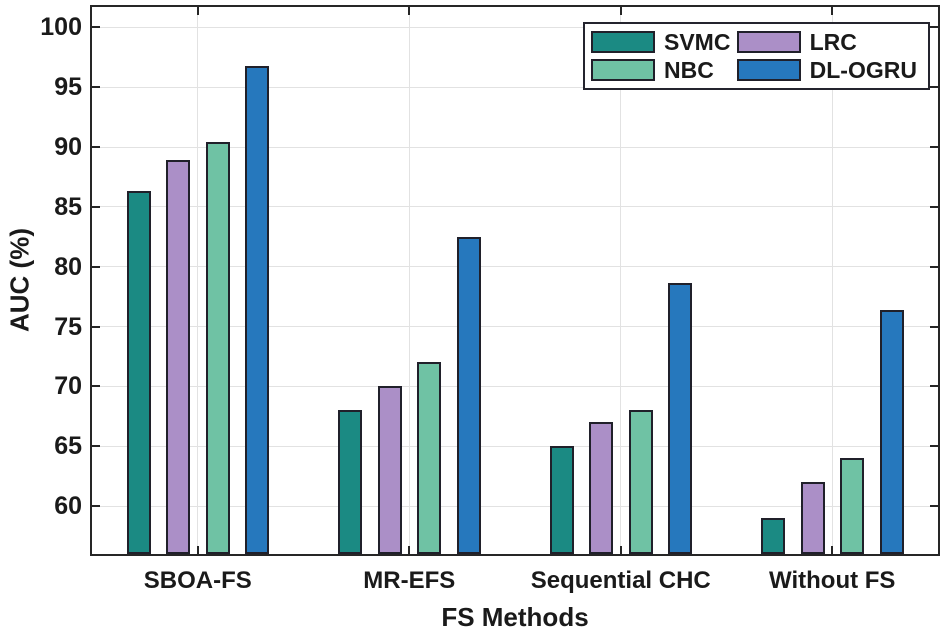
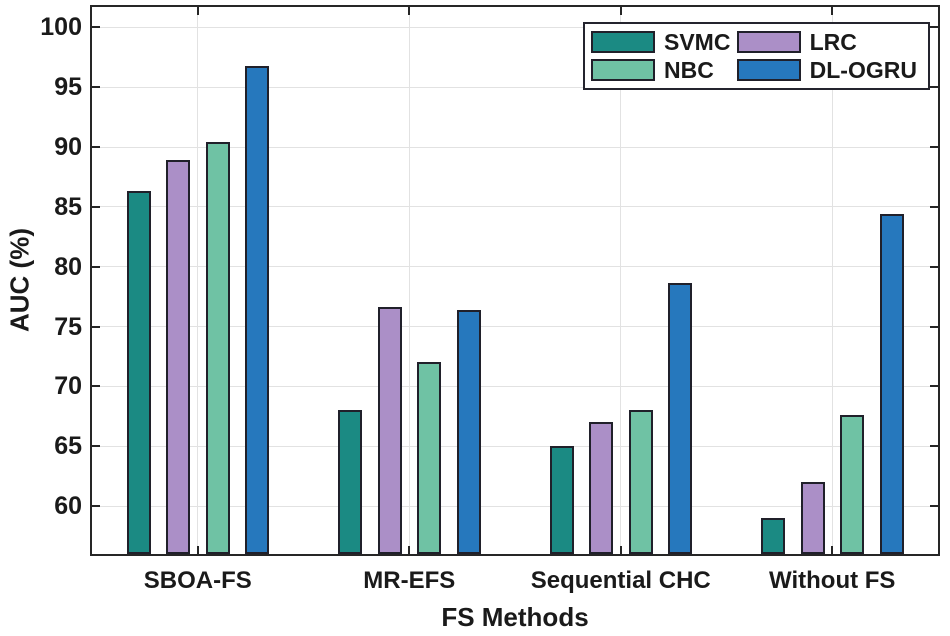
LRC/MR-EFS: 70.0 -> 76.6
DL-OGRU/MR-EFS: 82.5 -> 76.4
NBC/Without FS: 64.0 -> 67.6
DL-OGRU/Without FS: 76.4 -> 84.4
